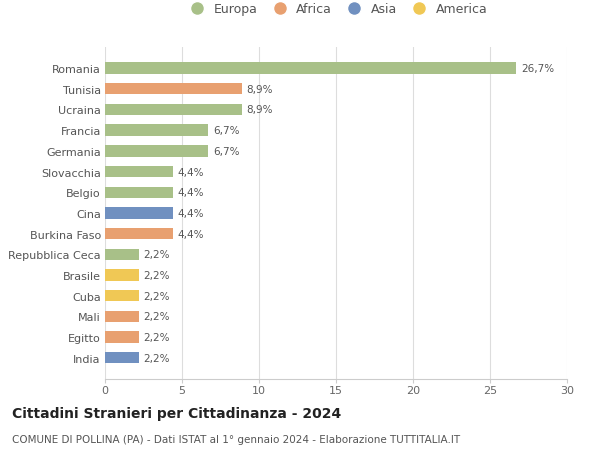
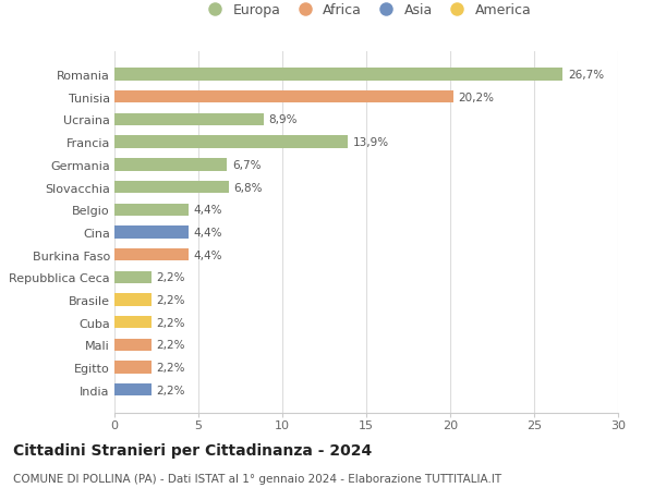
Tunisia: 8,9% -> 20,2%
Francia: 6,7% -> 13,9%
Slovacchia: 4,4% -> 6,8%
